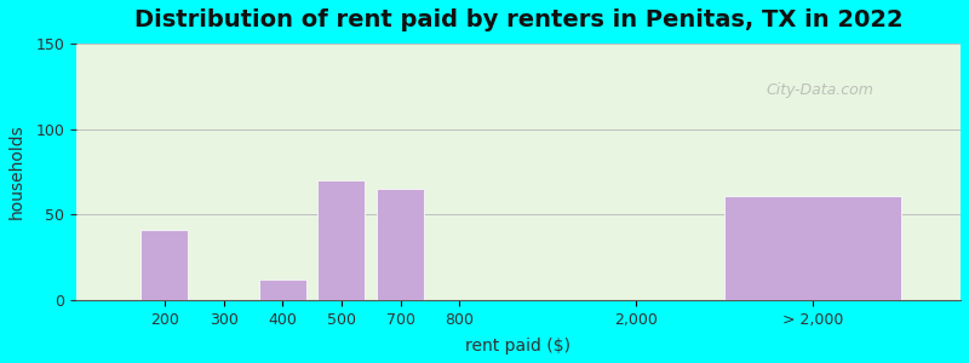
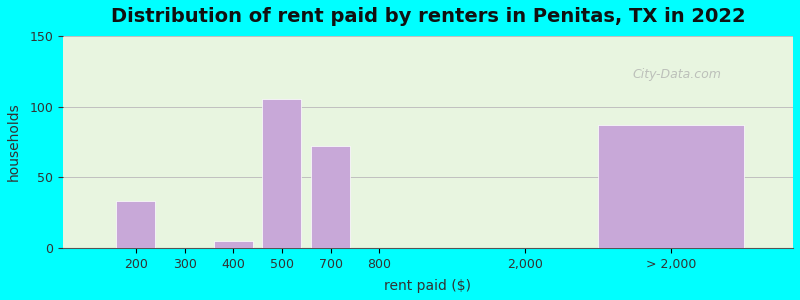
200: 41 -> 33
400: 12 -> 5
500: 70 -> 105
700: 65 -> 72
> 2,000: 61 -> 87
